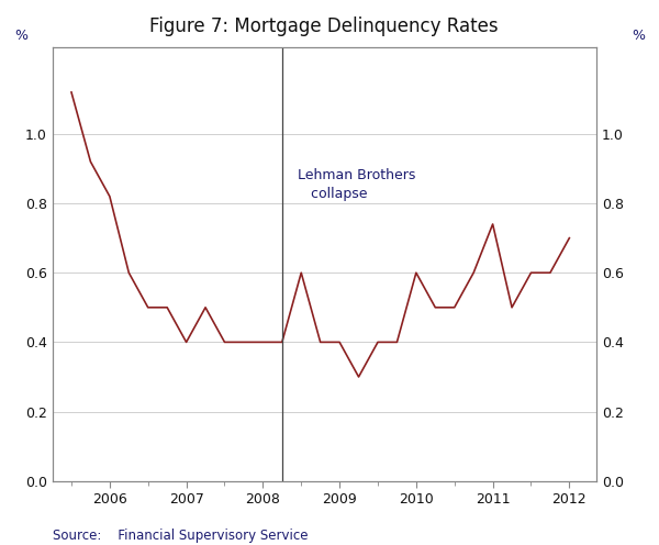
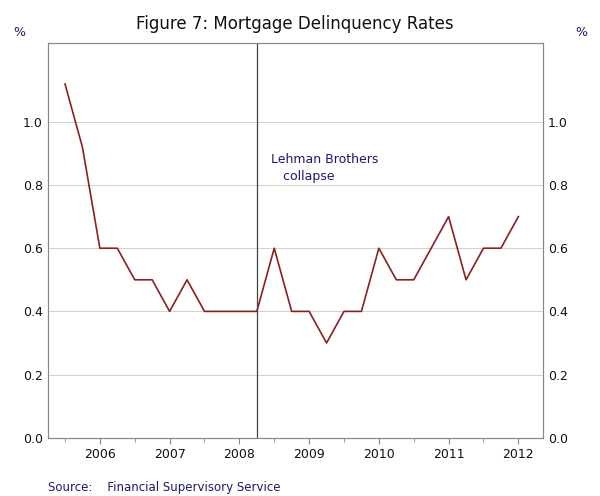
2006: 0.82 -> 0.60
2011: 0.74 -> 0.70
